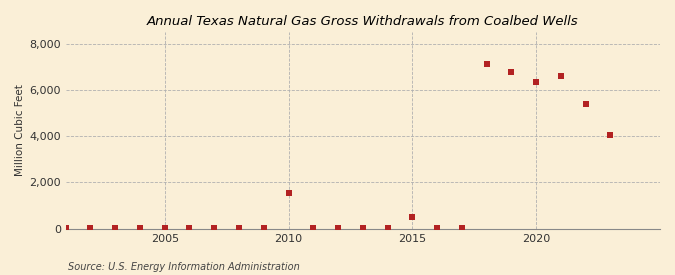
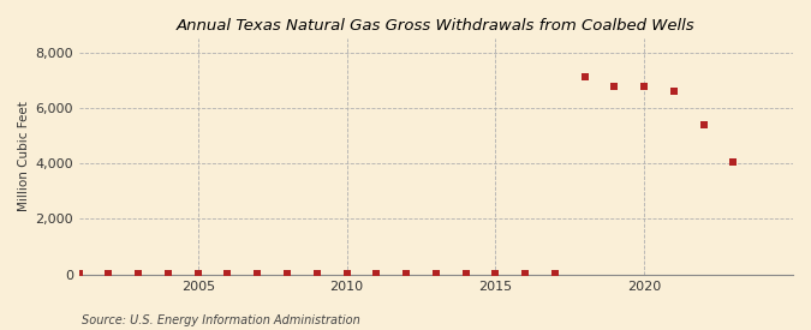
2010: 1,550 -> 10
2015: 500 -> 10
2020: 6,350 -> 6,750
